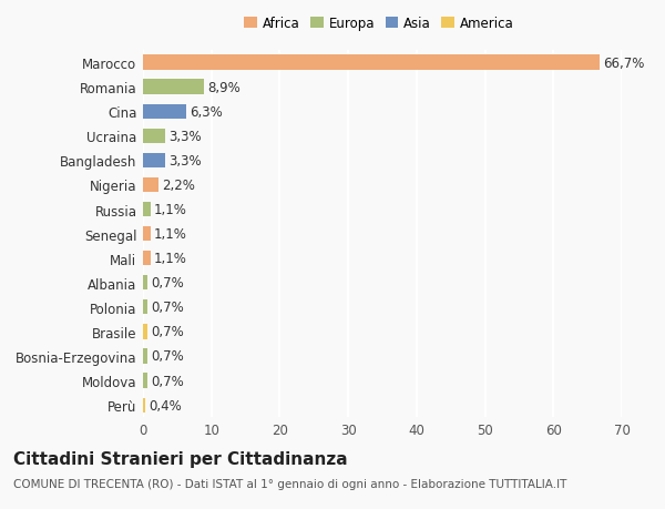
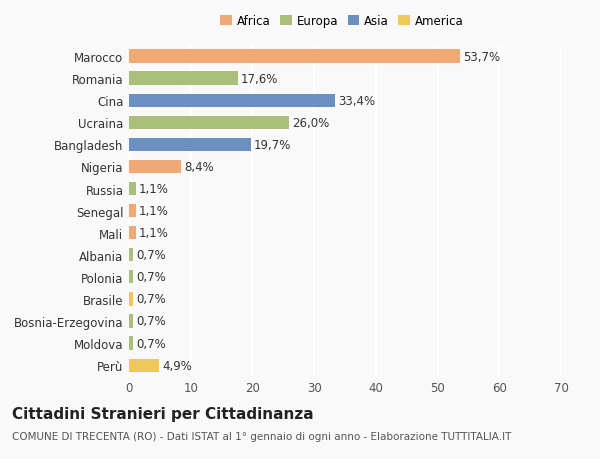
Marocco: 66,7% -> 53,7%
Romania: 8,9% -> 17,6%
Cina: 6,3% -> 33,4%
Ucraina: 3,3% -> 26,0%
Bangladesh: 3,3% -> 19,7%
Nigeria: 2,2% -> 8,4%
Perù: 0,4% -> 4,9%
